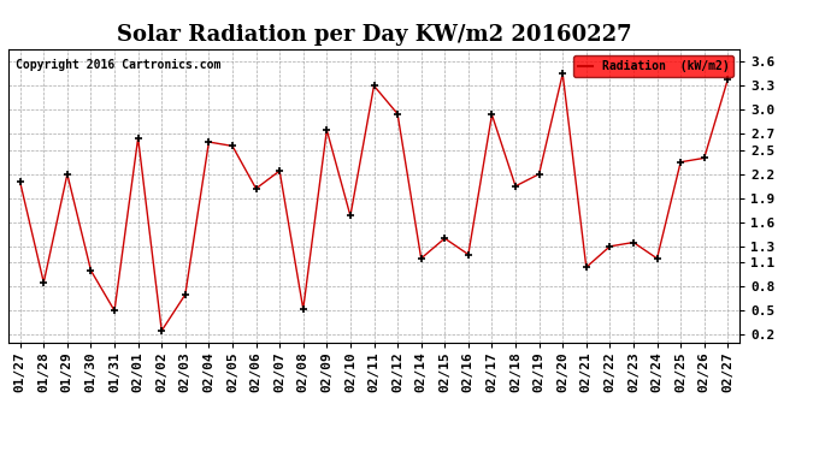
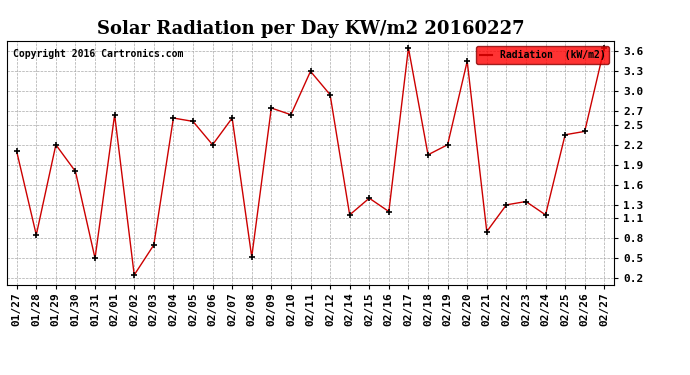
01/30: 1.00 -> 1.80
02/06: 2.02 -> 2.20
02/07: 2.24 -> 2.60
02/10: 1.68 -> 2.65
02/17: 2.94 -> 3.65
02/21: 1.04 -> 0.90
02/27: 3.38 -> 3.65
